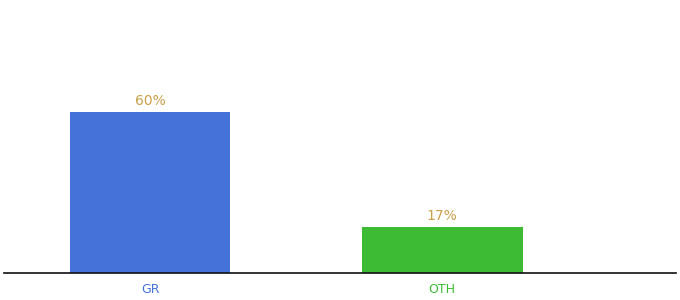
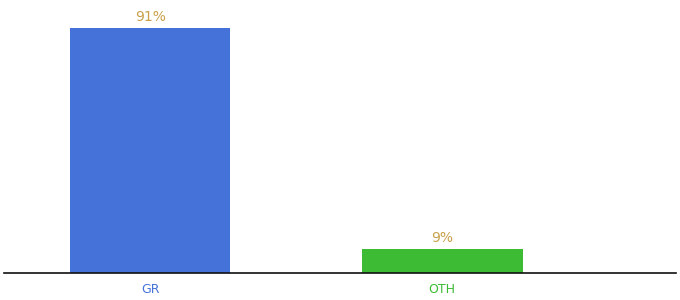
GR: 60% -> 91%
OTH: 17% -> 9%
